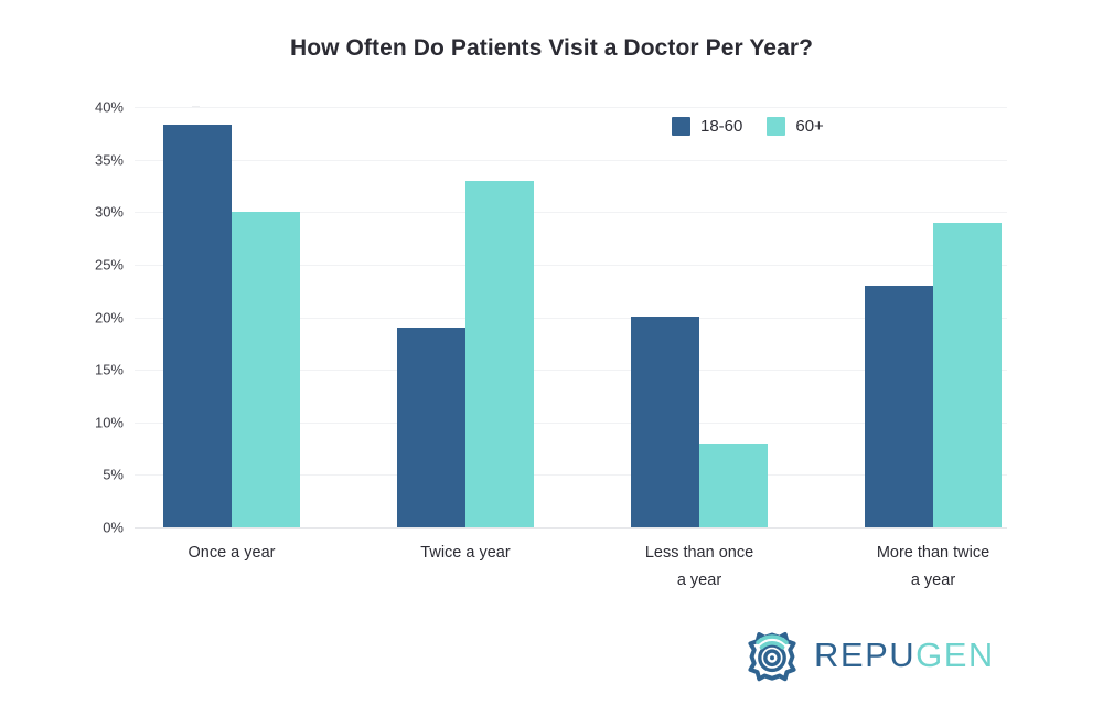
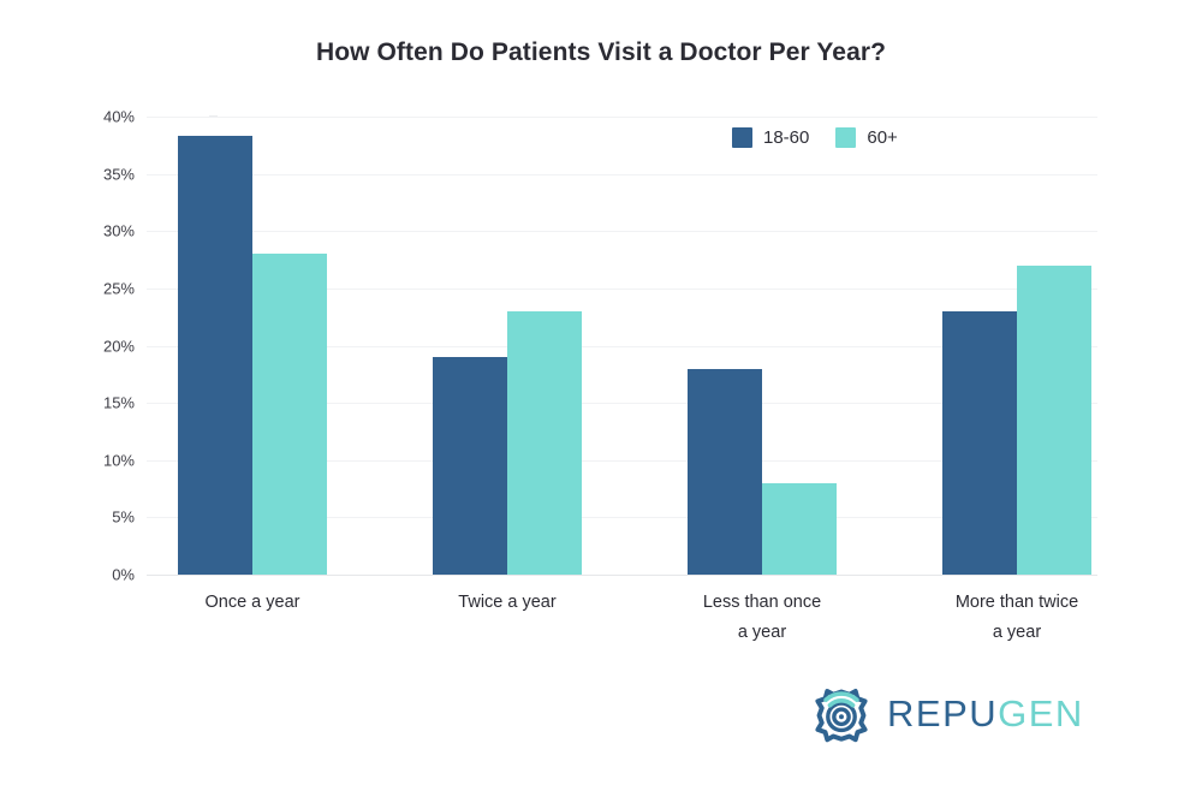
60+/Once a year: 30% -> 28%
60+/Twice a year: 33% -> 23%
18-60/Less than once a year: 20% -> 18%
60+/More than twice a year: 29% -> 27%
